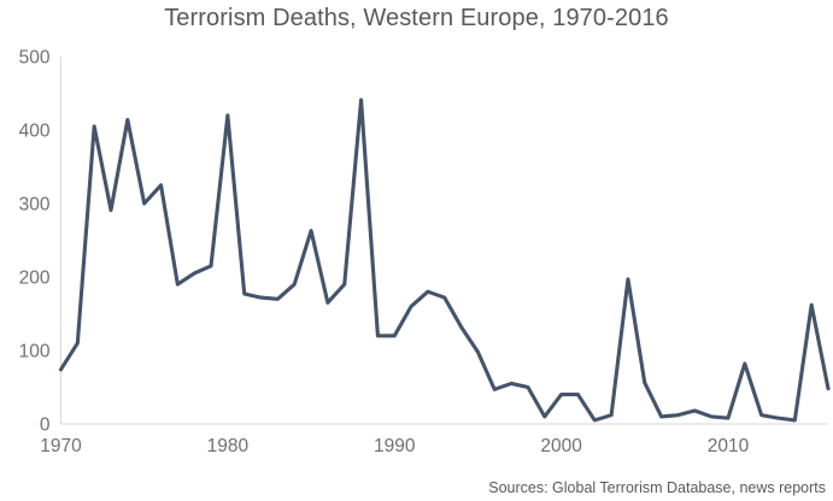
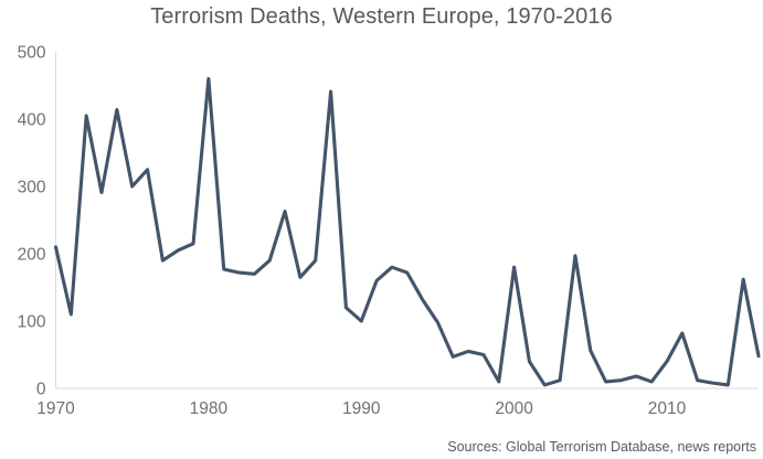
1970: 70 -> 210
1980: 420 -> 460
1990: 120 -> 100
2000: 40 -> 180
2010: 10 -> 40
